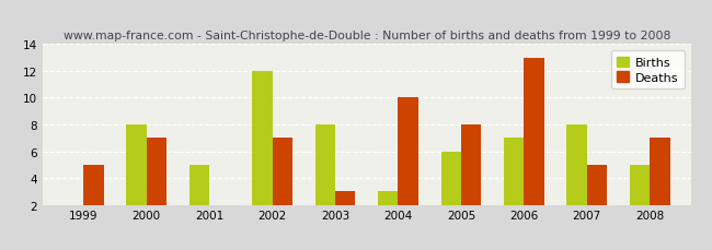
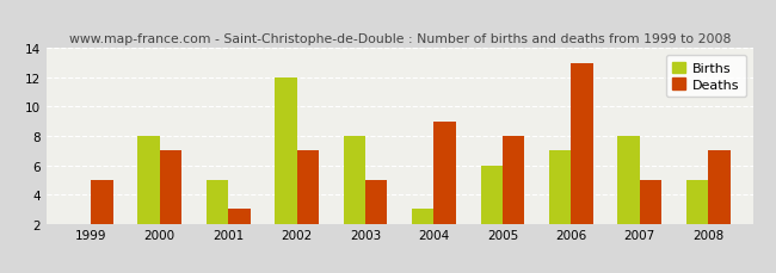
Deaths/2001: 2 -> 3
Deaths/2003: 3 -> 5
Deaths/2004: 10 -> 9
